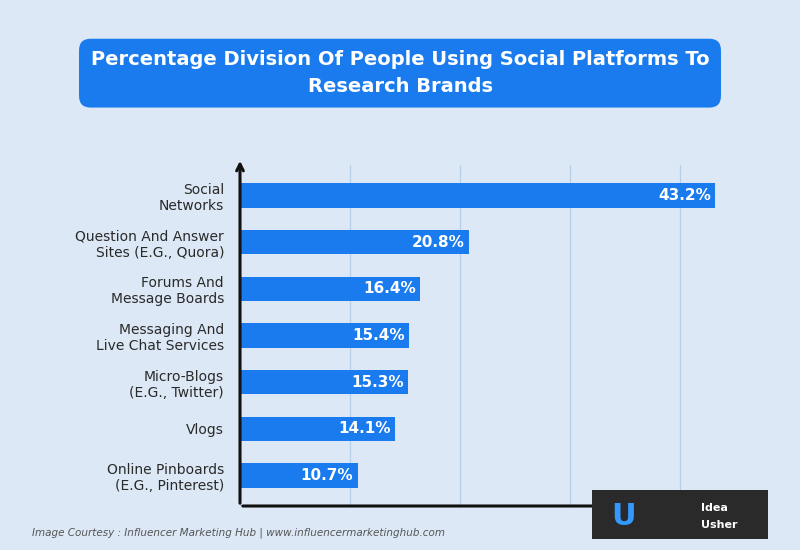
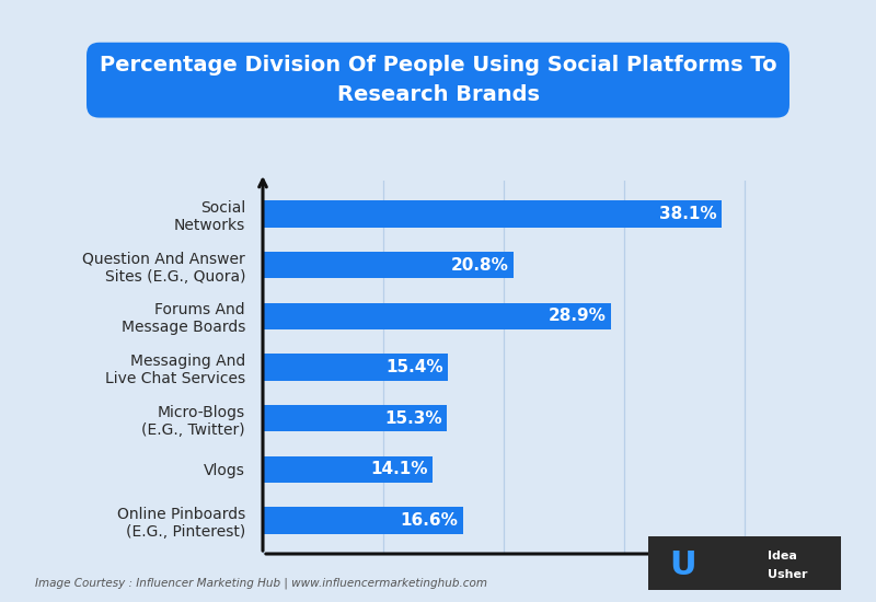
Social Networks: 43.2% -> 38.1%
Forums And Message Boards: 16.4% -> 28.9%
Online Pinboards (E.G., Pinterest): 10.7% -> 16.6%
